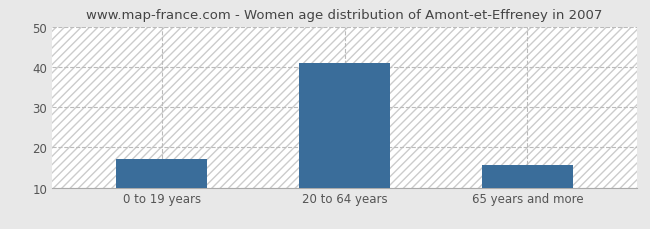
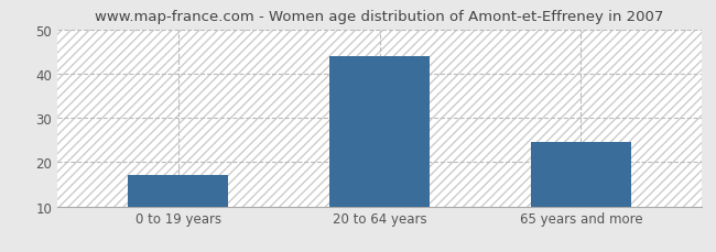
20 to 64 years: 41.0 -> 44.0
65 years and more: 15.5 -> 24.5
